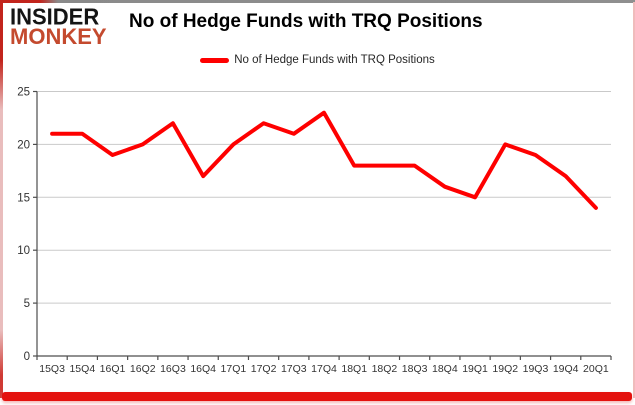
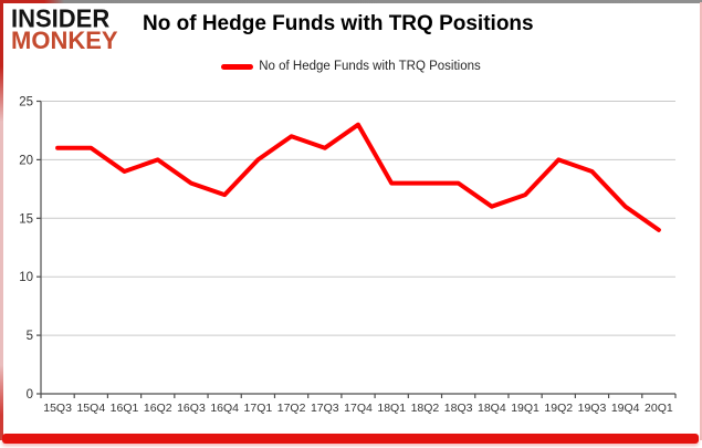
16Q3: 22 -> 18
19Q1: 15 -> 17
19Q4: 17 -> 16
